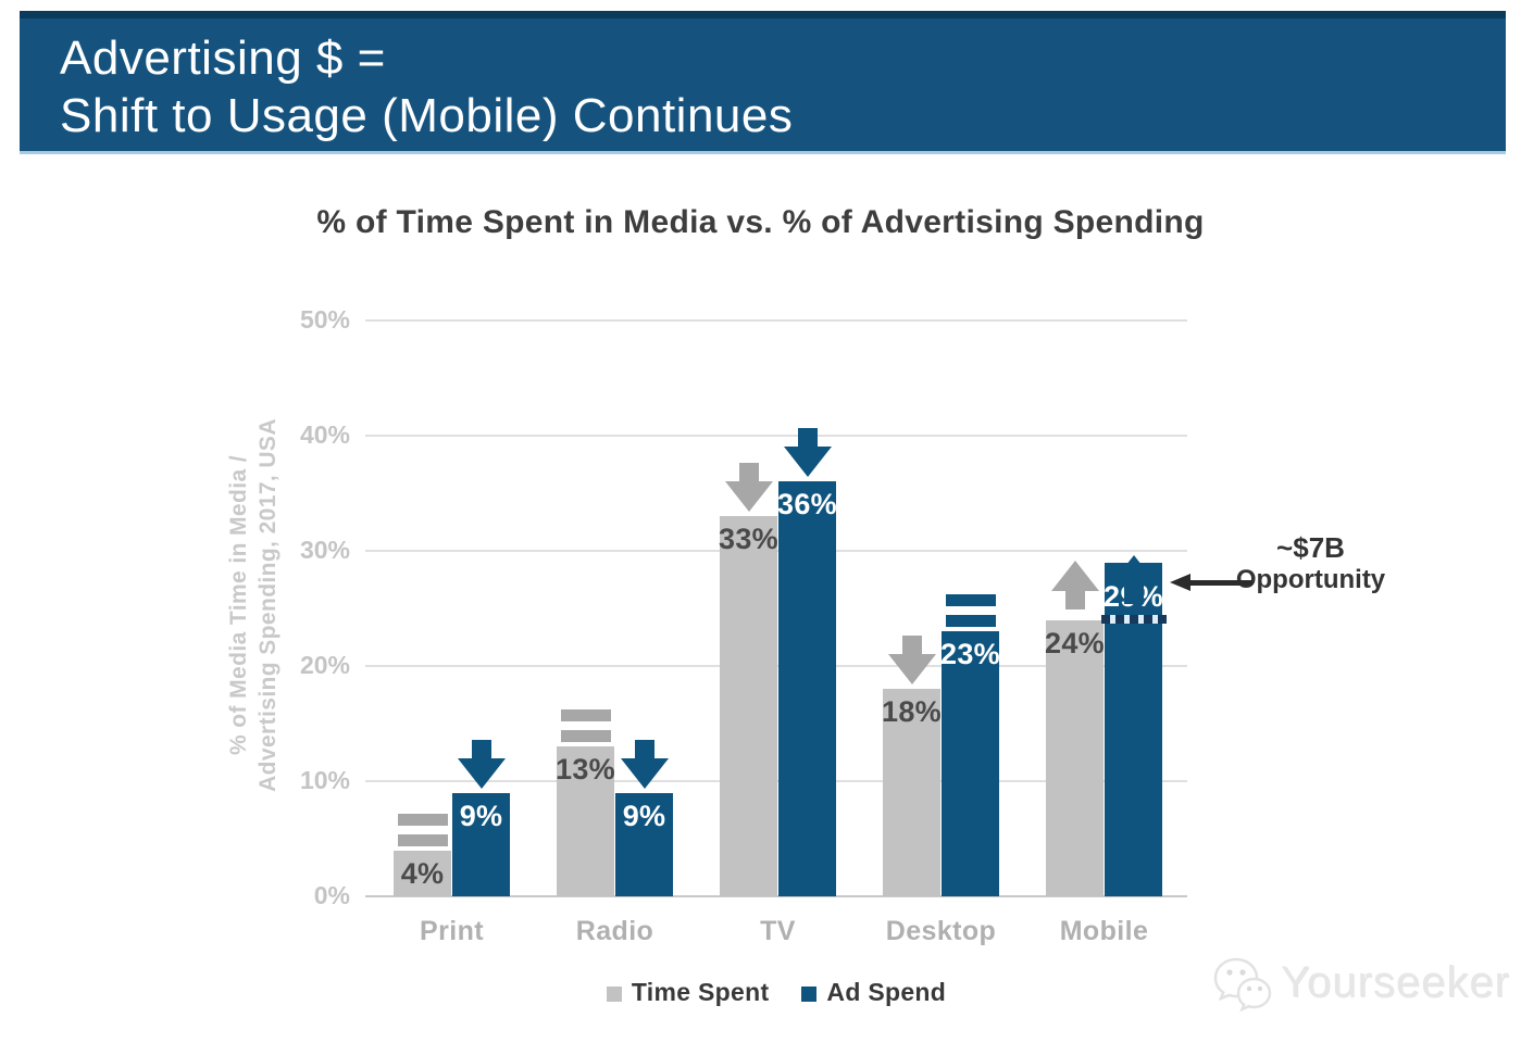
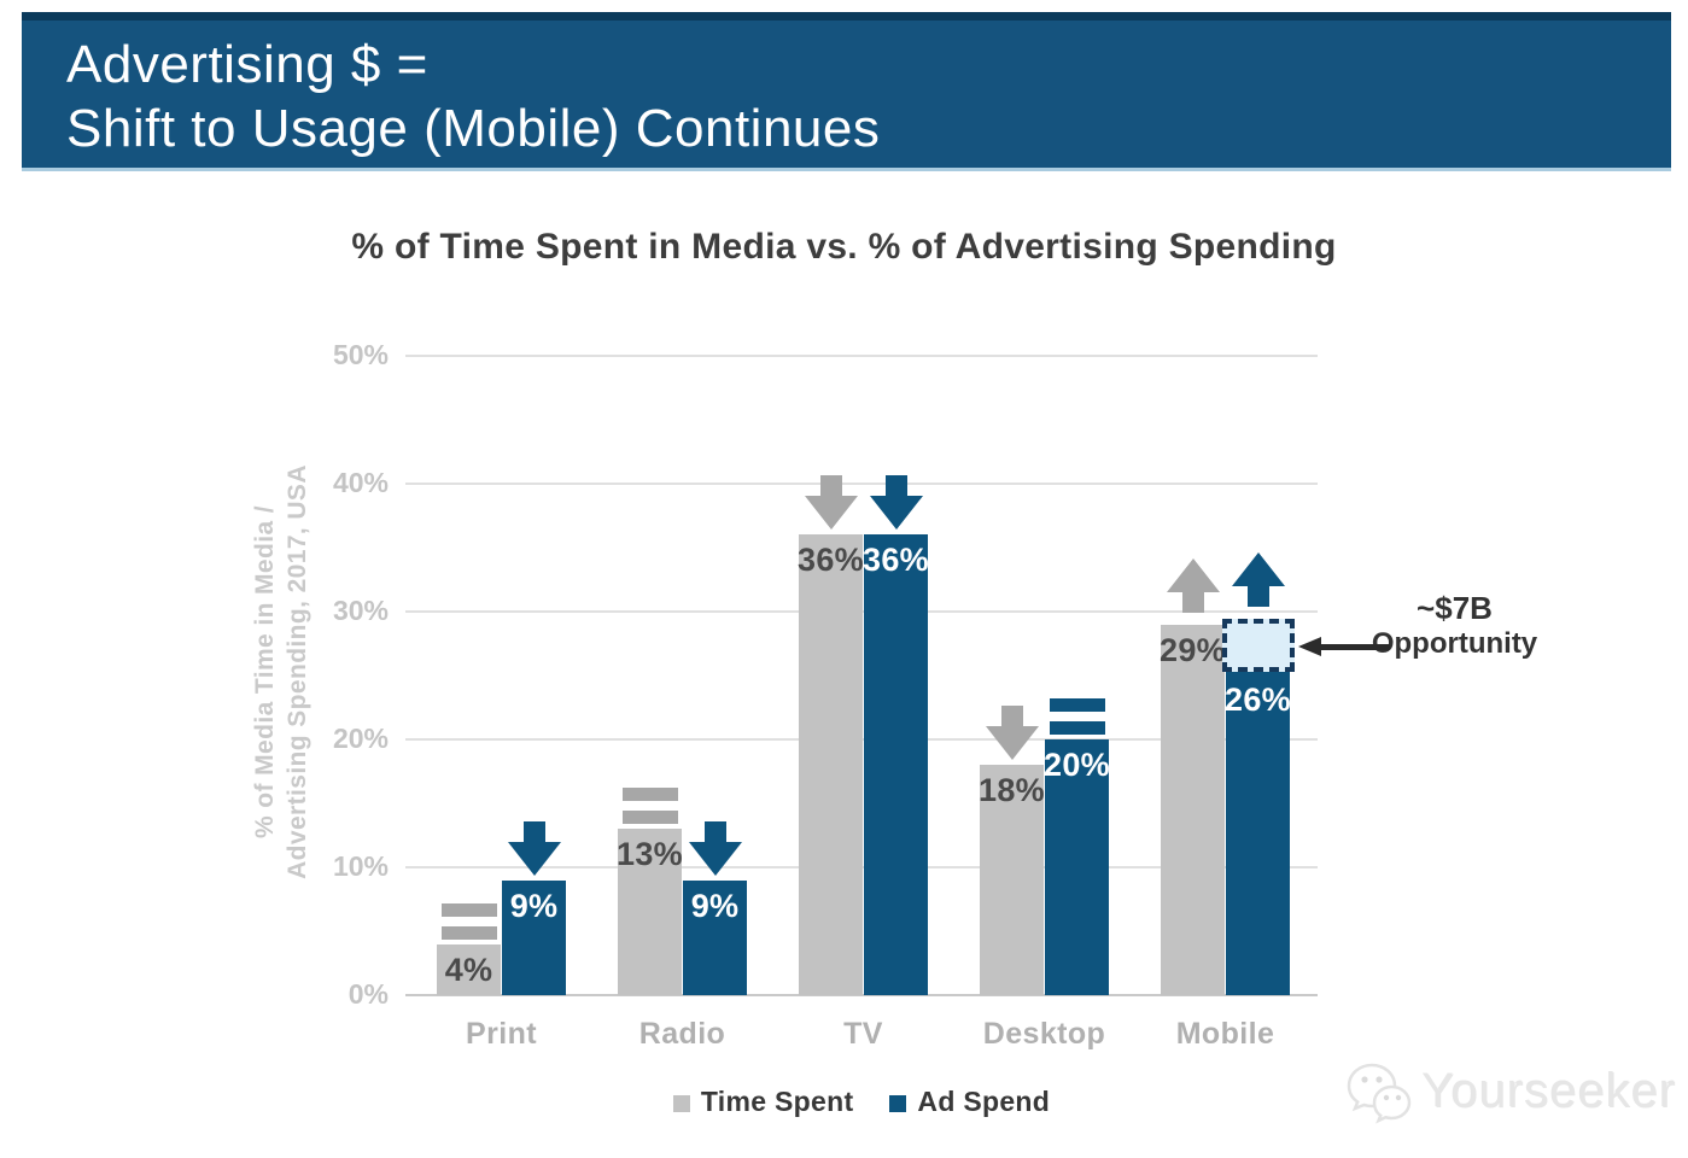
Time Spent/TV: 33% -> 36%
Ad Spend/Desktop: 23% -> 20%
Time Spent/Mobile: 24% -> 29%
Ad Spend/Mobile: 29% -> 26%
